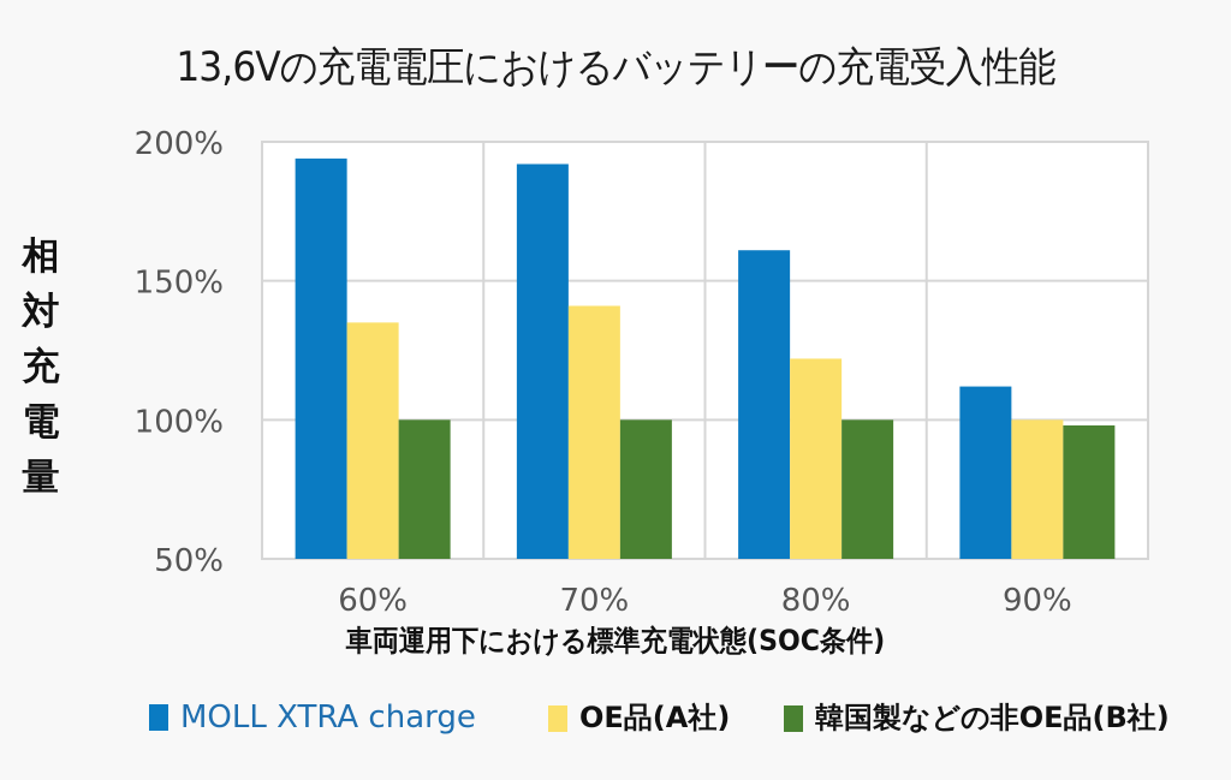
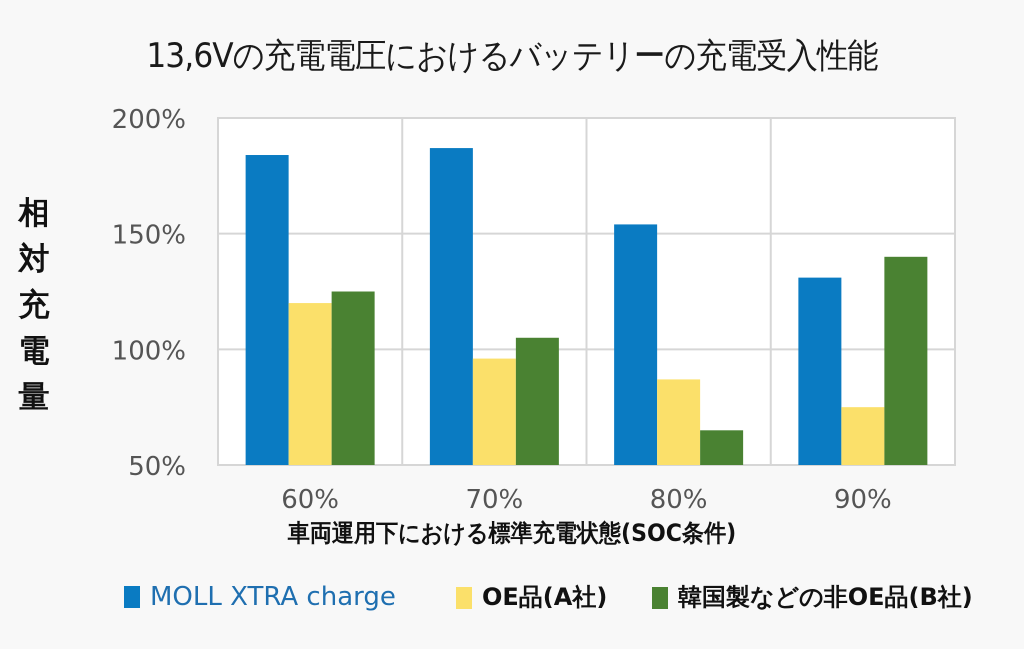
MOLL XTRA charge/60%: 194% -> 184%
OE品(A社)/60%: 135% -> 120%
韓国製などの非OE品(B社)/60%: 100% -> 125%
MOLL XTRA charge/70%: 192% -> 187%
OE品(A社)/70%: 141% -> 96%
韓国製などの非OE品(B社)/70%: 100% -> 105%
MOLL XTRA charge/80%: 161% -> 154%
OE品(A社)/80%: 122% -> 87%
韓国製などの非OE品(B社)/80%: 100% -> 65%
MOLL XTRA charge/90%: 112% -> 131%
OE品(A社)/90%: 100% -> 75%
韓国製などの非OE品(B社)/90%: 98% -> 140%
